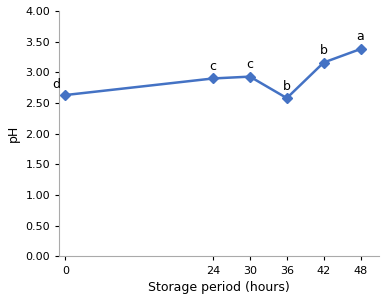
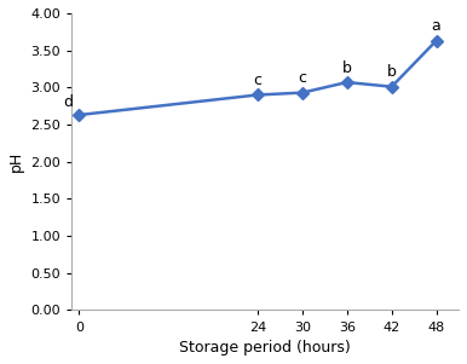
36: 2.58 -> 3.07
42: 3.16 -> 3.01
48: 3.38 -> 3.63
